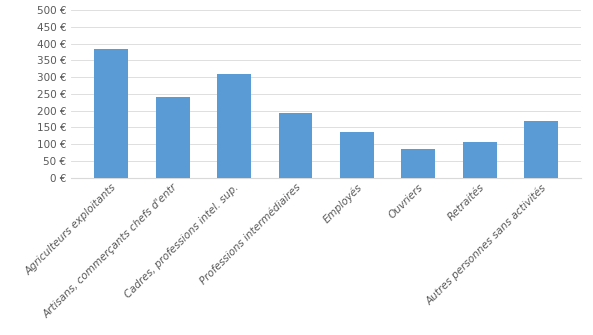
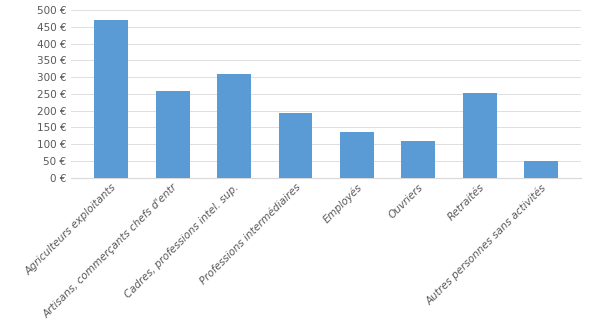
Agriculteurs exploitants: 385 € -> 470 €
Artisans, commerçants chefs d'entr: 240 € -> 258 €
Ouvriers: 85 € -> 110 €
Retraités: 105 € -> 253 €
Autres personnes sans activités: 170 € -> 48 €
